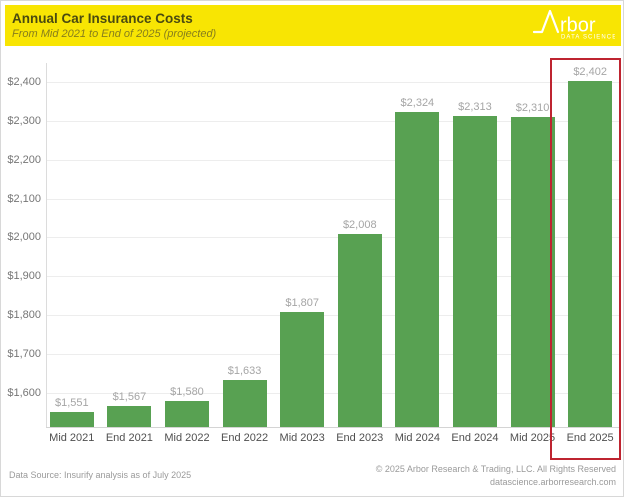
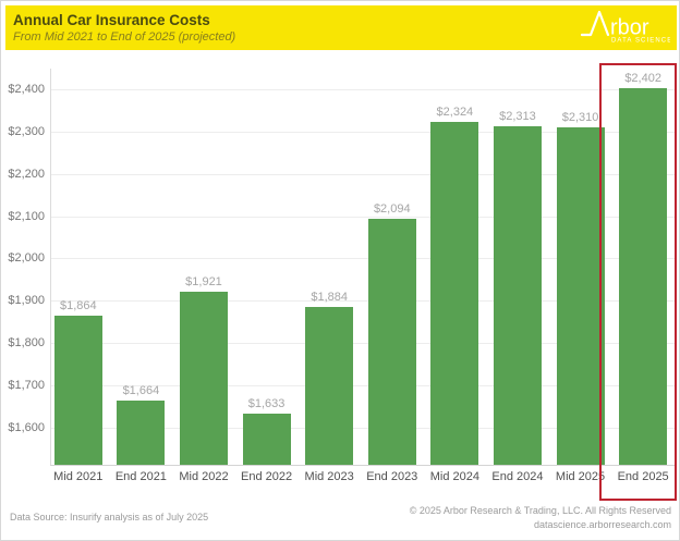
Mid 2021: $1,551 -> $1,864
End 2021: $1,567 -> $1,664
Mid 2022: $1,580 -> $1,921
Mid 2023: $1,807 -> $1,884
End 2023: $2,008 -> $2,094
